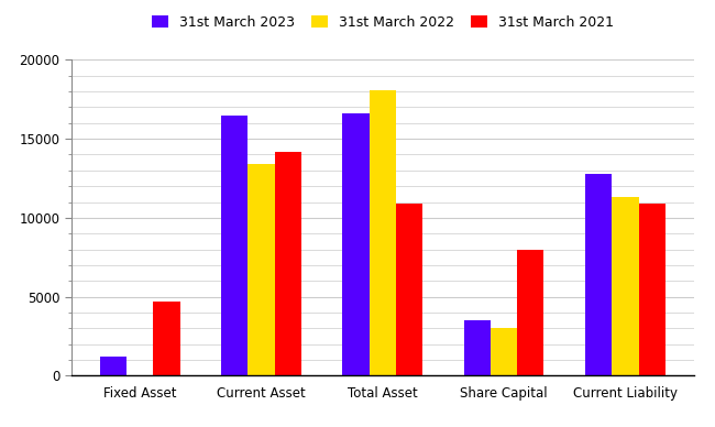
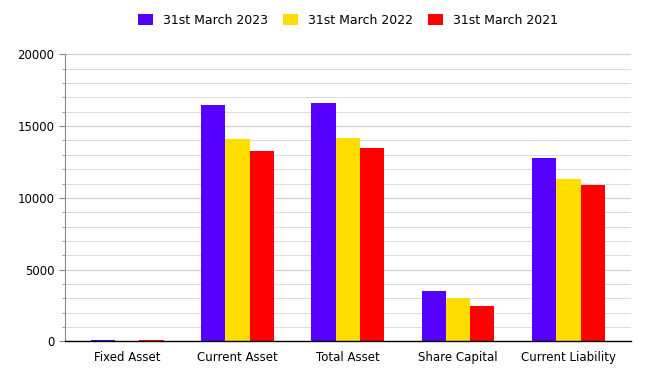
31st March 2023/Fixed Asset: 1200 -> 100
31st March 2021/Fixed Asset: 4700 -> 100
31st March 2022/Current Asset: 13400 -> 14100
31st March 2021/Current Asset: 14200 -> 13300
31st March 2022/Total Asset: 18100 -> 14200
31st March 2021/Total Asset: 10900 -> 13500
31st March 2021/Share Capital: 8000 -> 2500
